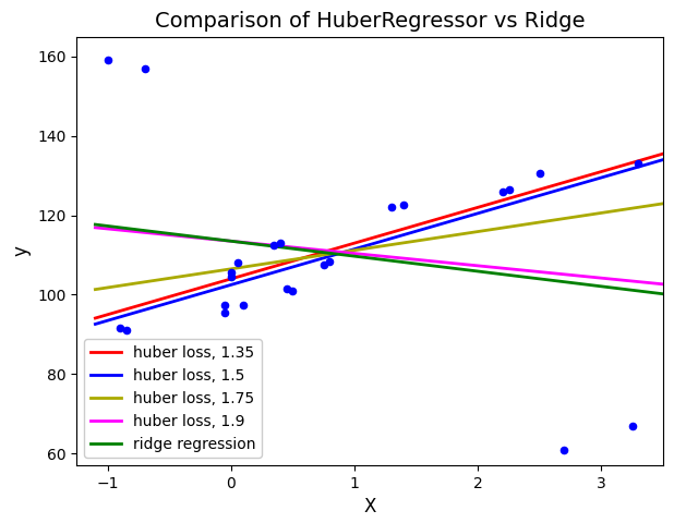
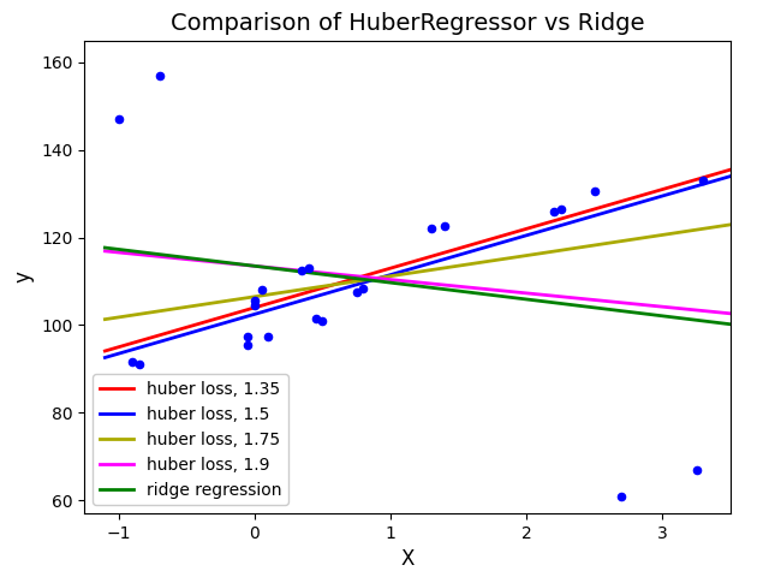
−1: 159.0 -> 147.0
